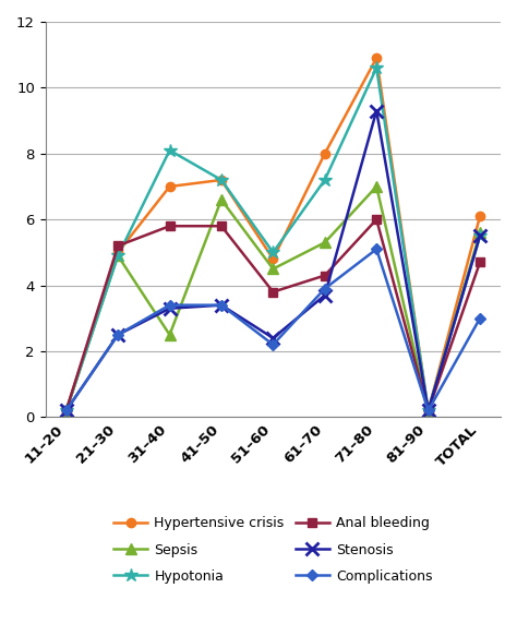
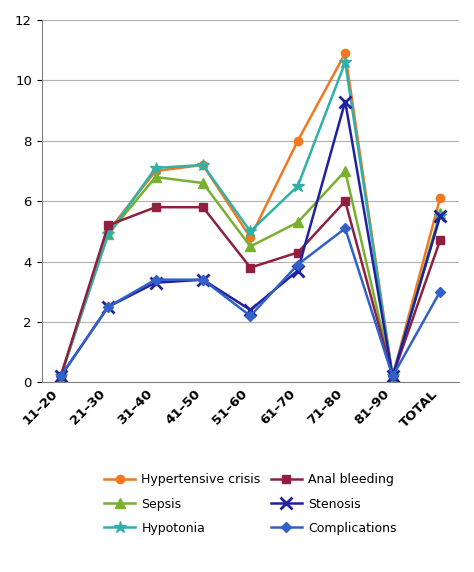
Sepsis/31–40: 2.5 -> 6.8
Hypotonia/31–40: 8.1 -> 7.1
Hypotonia/61–70: 7.2 -> 6.5
